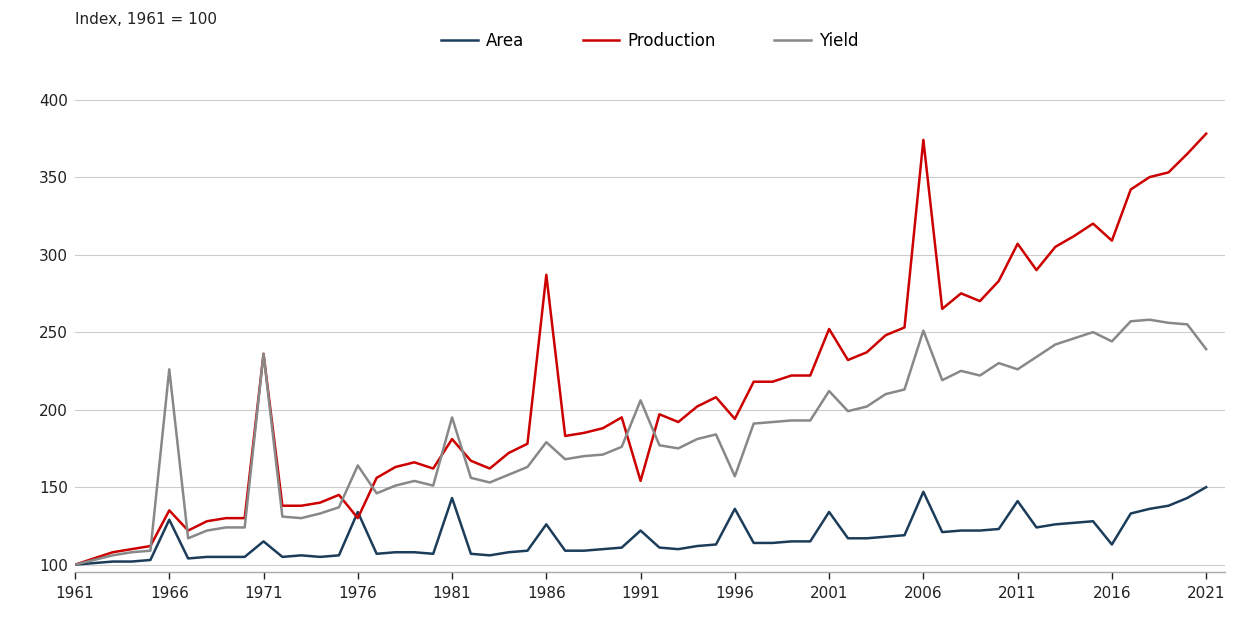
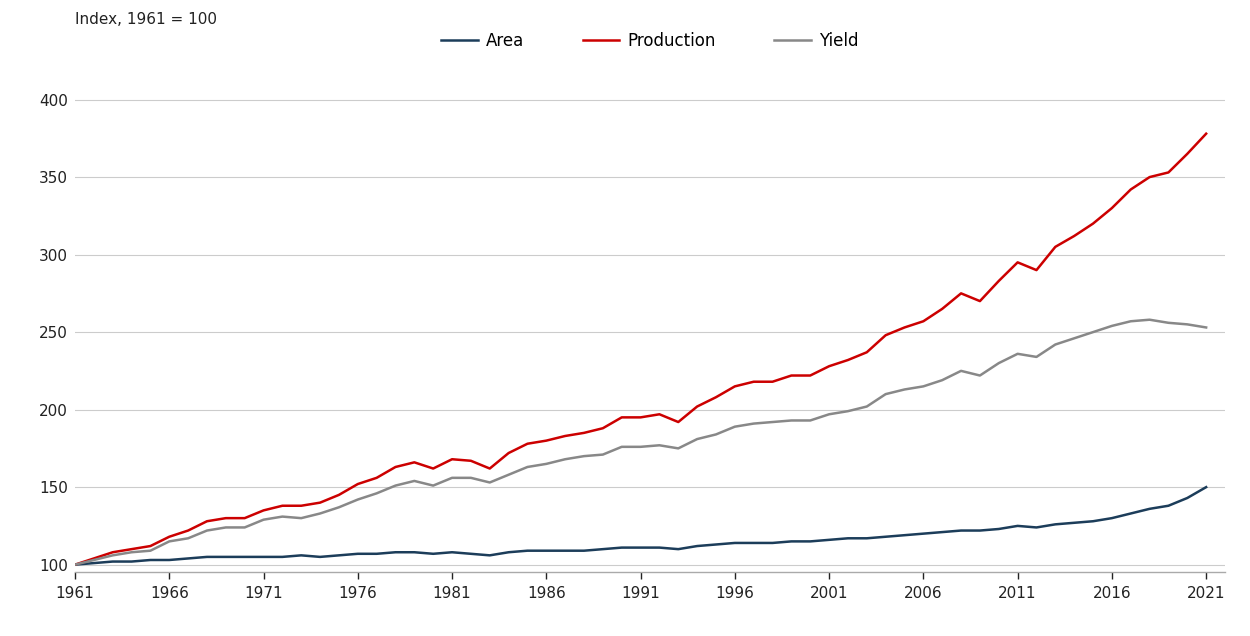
Area/1966: 129 -> 103
Production/1966: 135 -> 118
Yield/1966: 226 -> 115
Area/1971: 115 -> 105
Production/1971: 236 -> 135
Yield/1971: 236 -> 129
Area/1976: 134 -> 107
Production/1976: 130 -> 152
Yield/1976: 164 -> 142
Area/1981: 143 -> 108
Production/1981: 181 -> 168
Yield/1981: 195 -> 156
Area/1986: 126 -> 109
Production/1986: 287 -> 180
Yield/1986: 179 -> 165
Area/1991: 122 -> 111
Production/1991: 154 -> 195
Yield/1991: 206 -> 176
Area/1996: 136 -> 114
Production/1996: 194 -> 215
Yield/1996: 157 -> 189
Area/2001: 134 -> 116
Production/2001: 252 -> 228
Yield/2001: 212 -> 197
Area/2006: 147 -> 120
Production/2006: 374 -> 257
Yield/2006: 251 -> 215
Area/2011: 141 -> 125
Production/2011: 307 -> 295
Yield/2011: 226 -> 236
Area/2016: 113 -> 130
Production/2016: 309 -> 330
Yield/2016: 244 -> 254
Yield/2021: 239 -> 253
